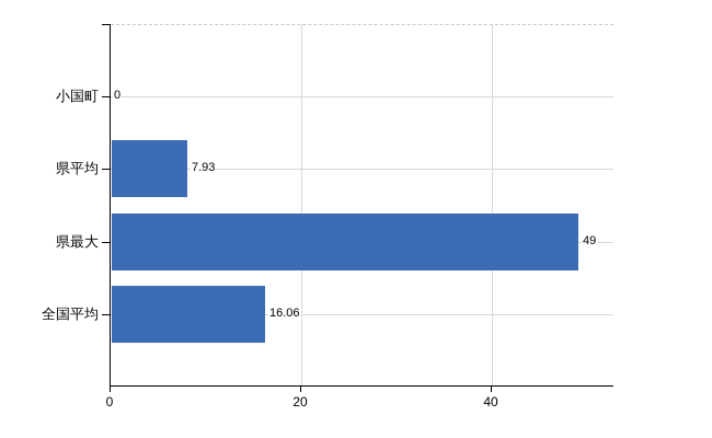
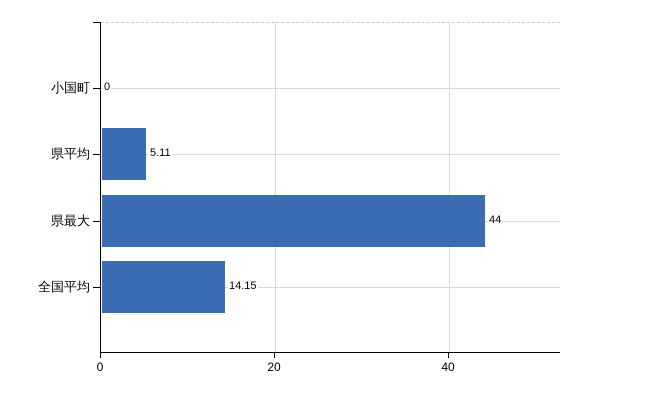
県平均: 7.93 -> 5.11
県最大: 49 -> 44
全国平均: 16.06 -> 14.15
